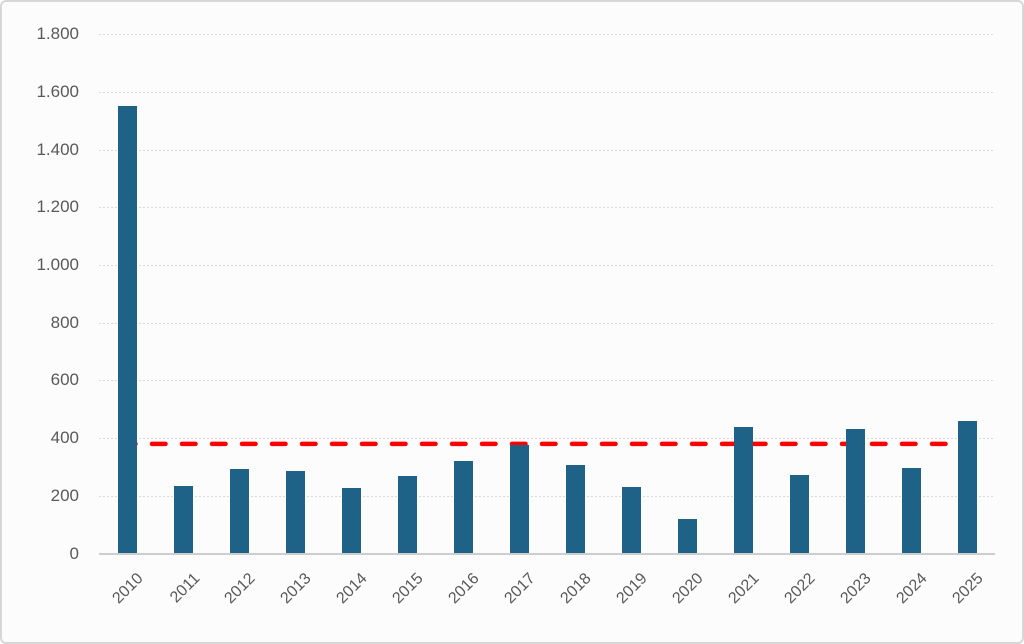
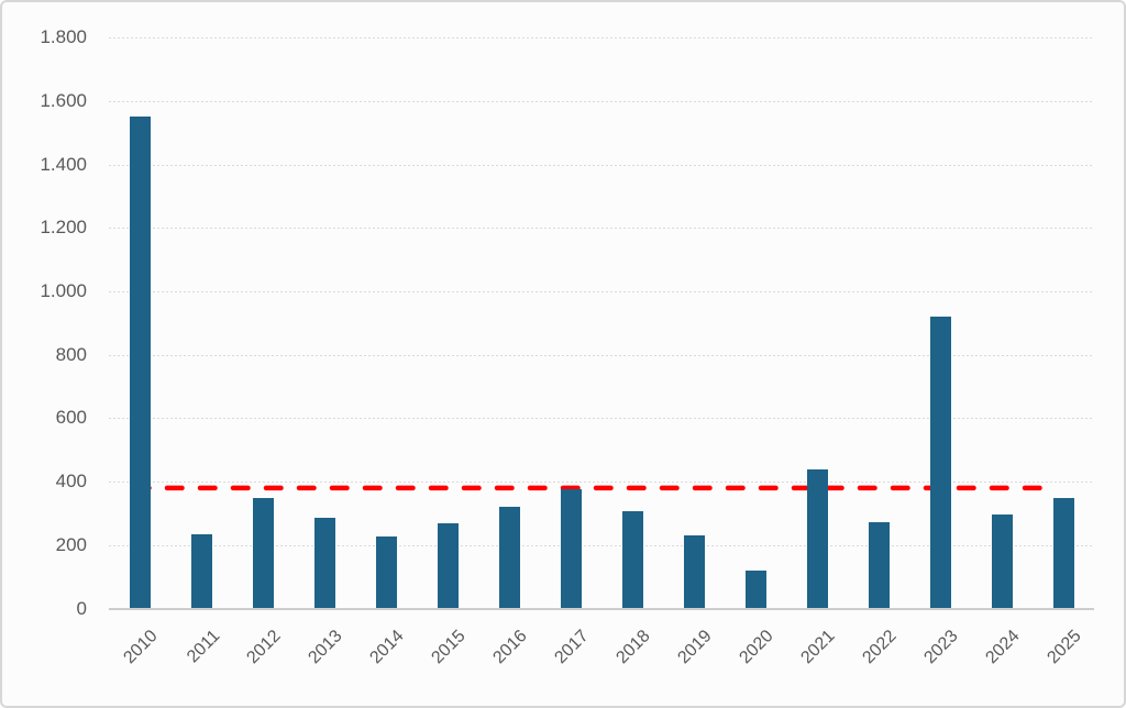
2012: 290 -> 350
2023: 430 -> 920
2025: 460 -> 350
